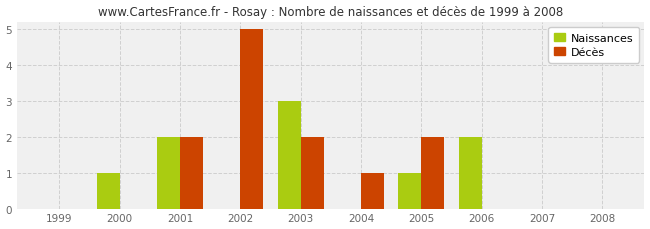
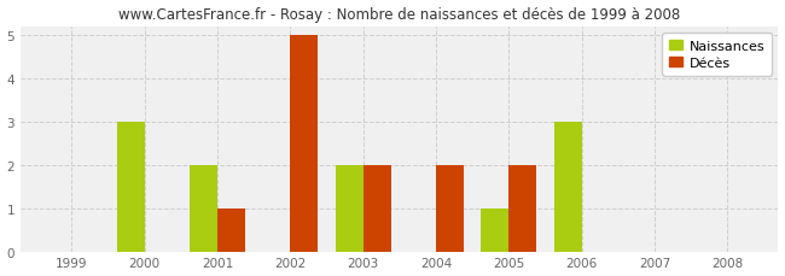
Naissances/2000: 1 -> 3
Décès/2001: 2 -> 1
Naissances/2003: 3 -> 2
Décès/2004: 1 -> 2
Naissances/2006: 2 -> 3
